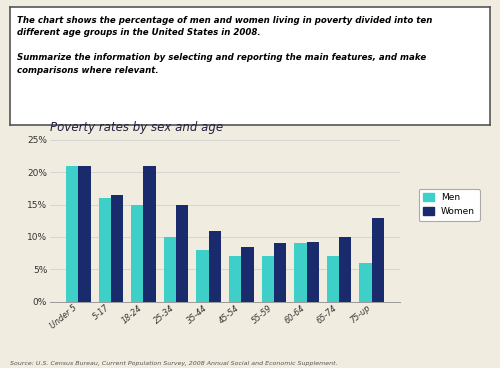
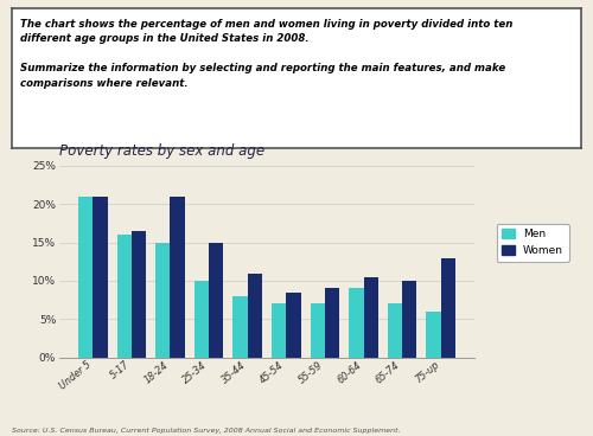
Women/60-64: 9.2% -> 10.5%
